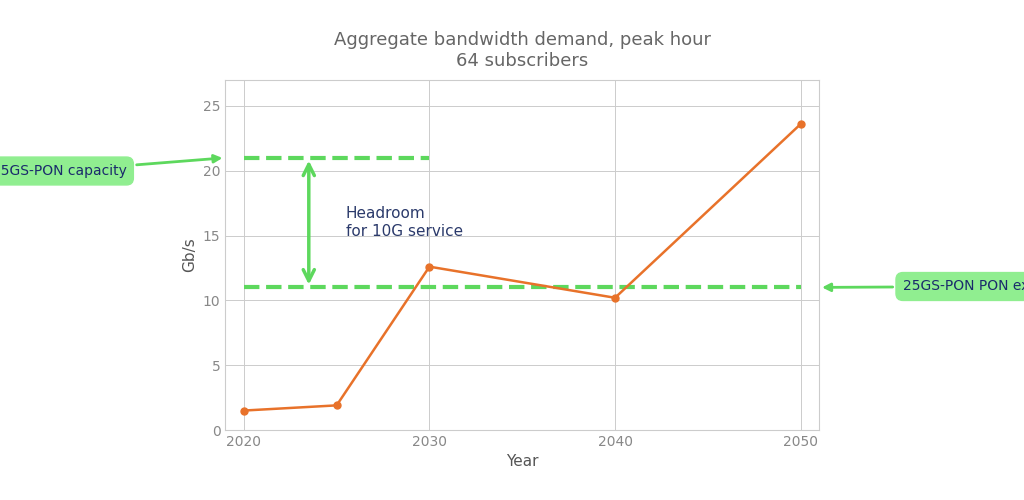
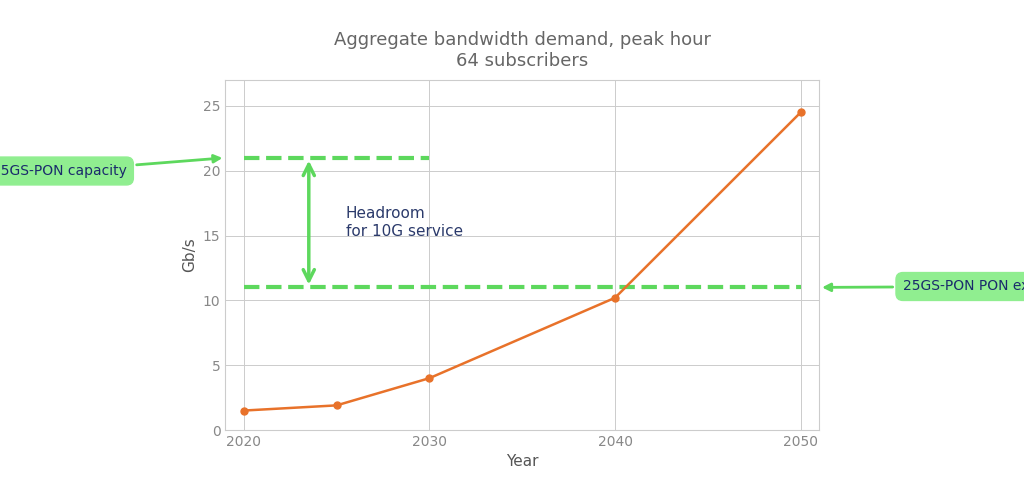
2030: 12.6 -> 4.0
2050: 23.6 -> 24.5
